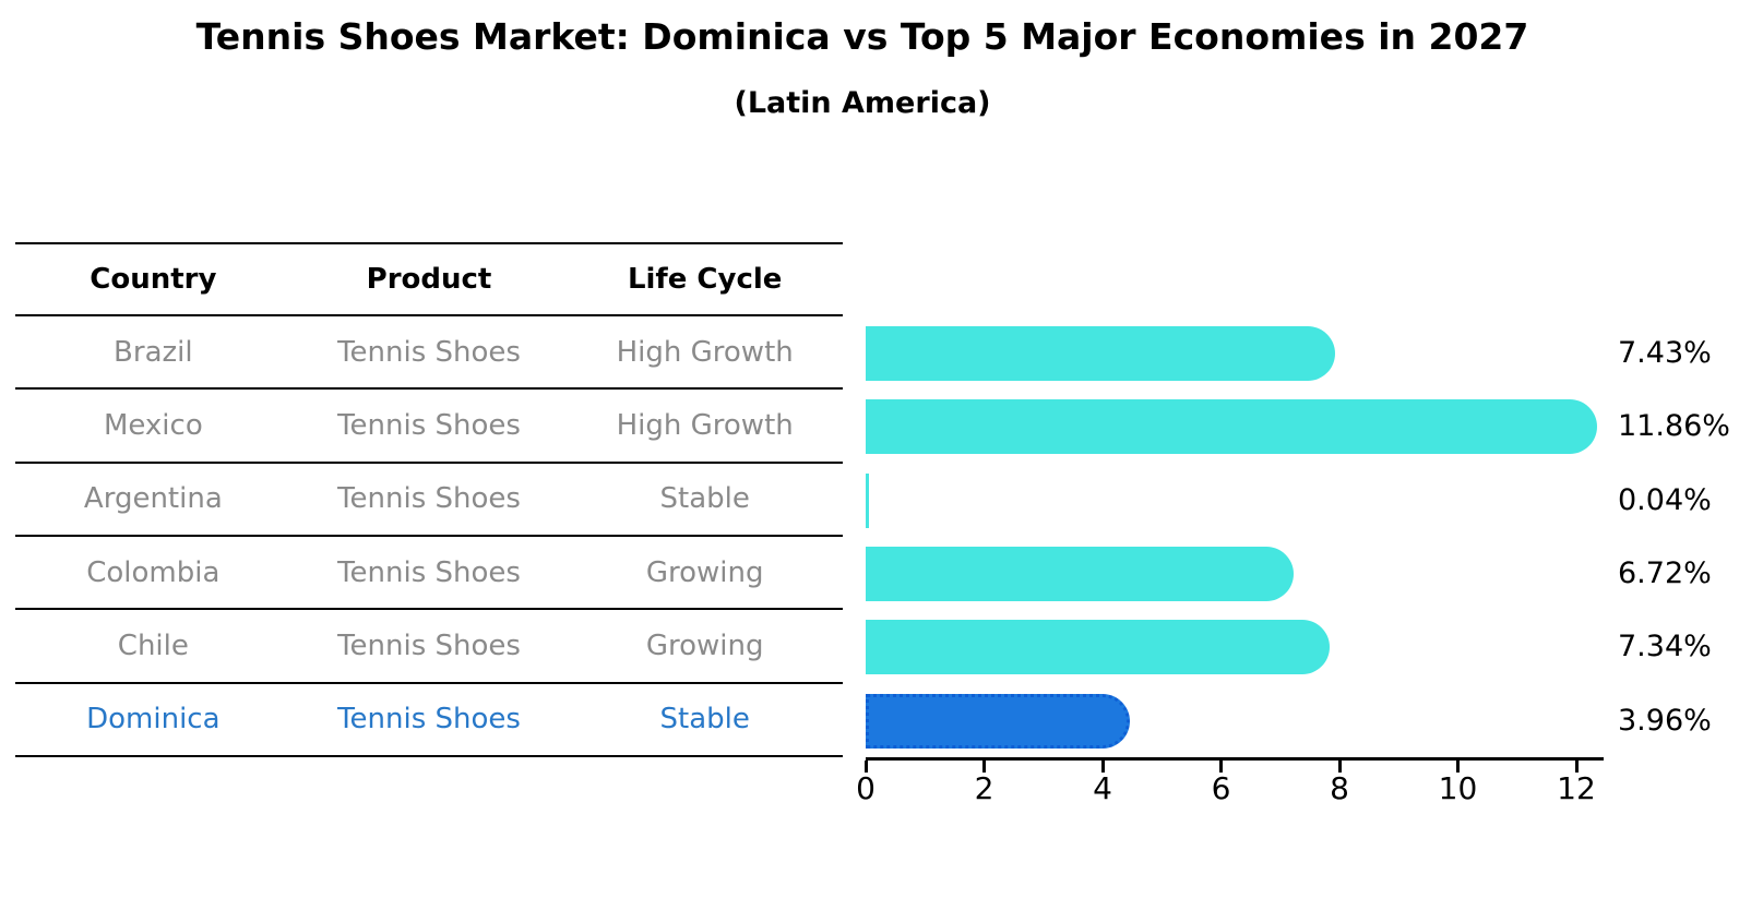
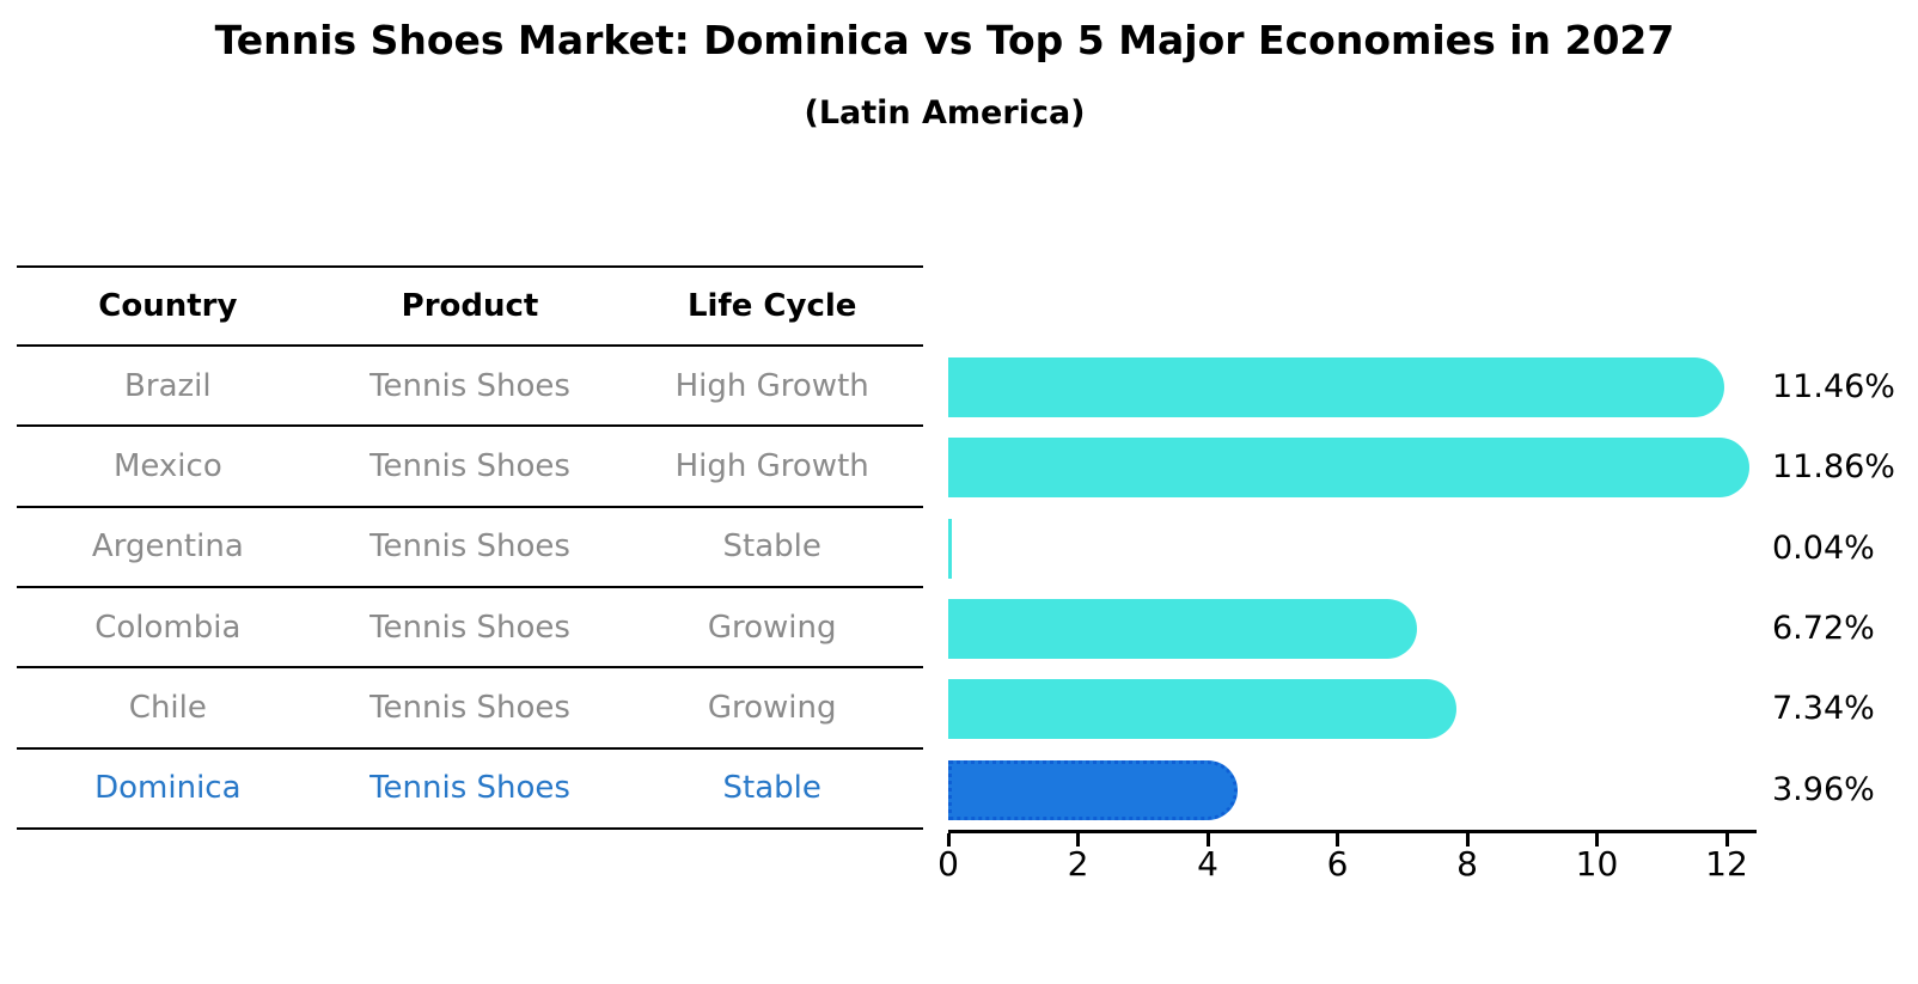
Brazil: 7.43% -> 11.46%
